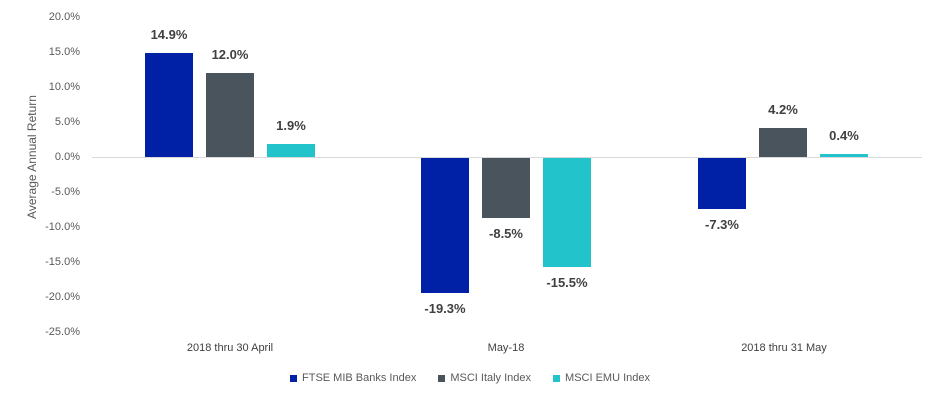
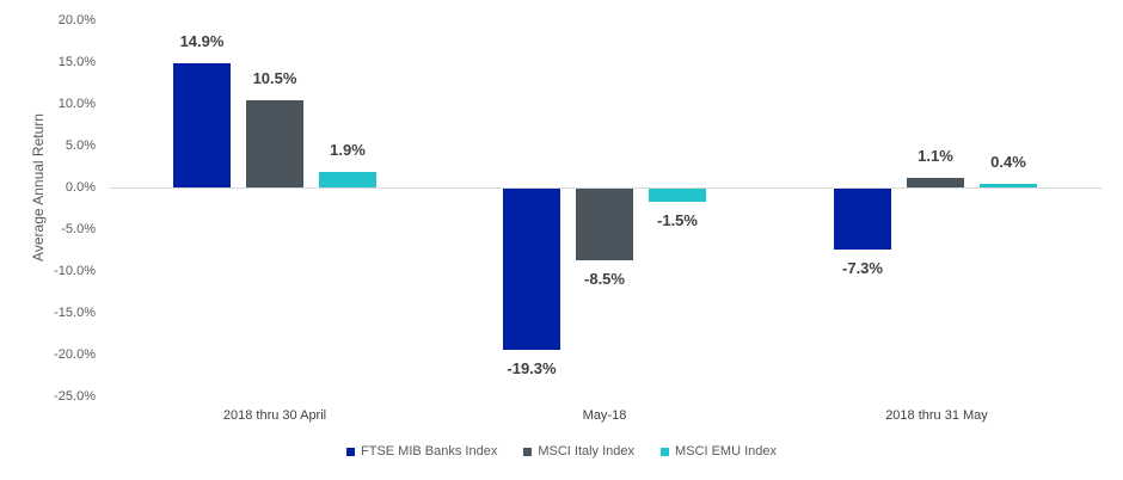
MSCI Italy Index/2018 thru 30 April: 12.0% -> 10.5%
MSCI EMU Index/May-18: -15.5% -> -1.5%
MSCI Italy Index/2018 thru 31 May: 4.2% -> 1.1%
